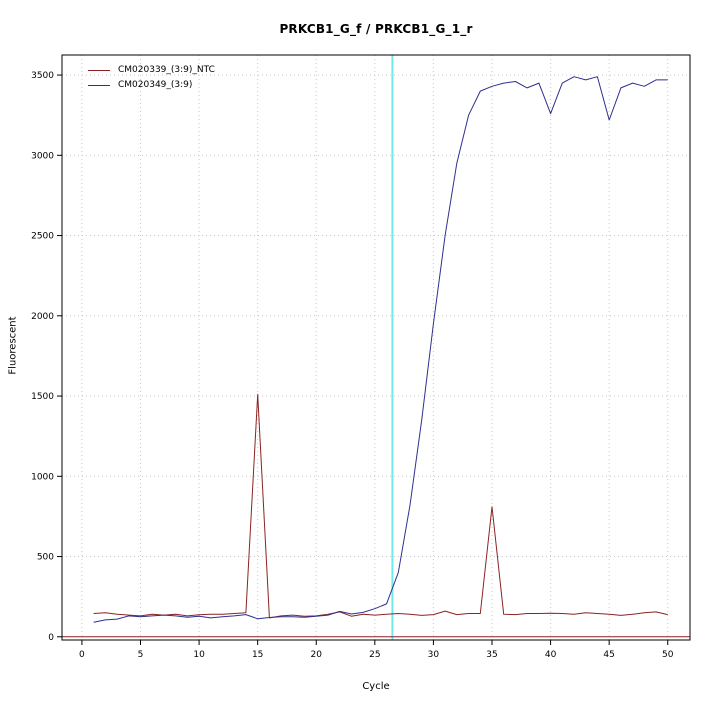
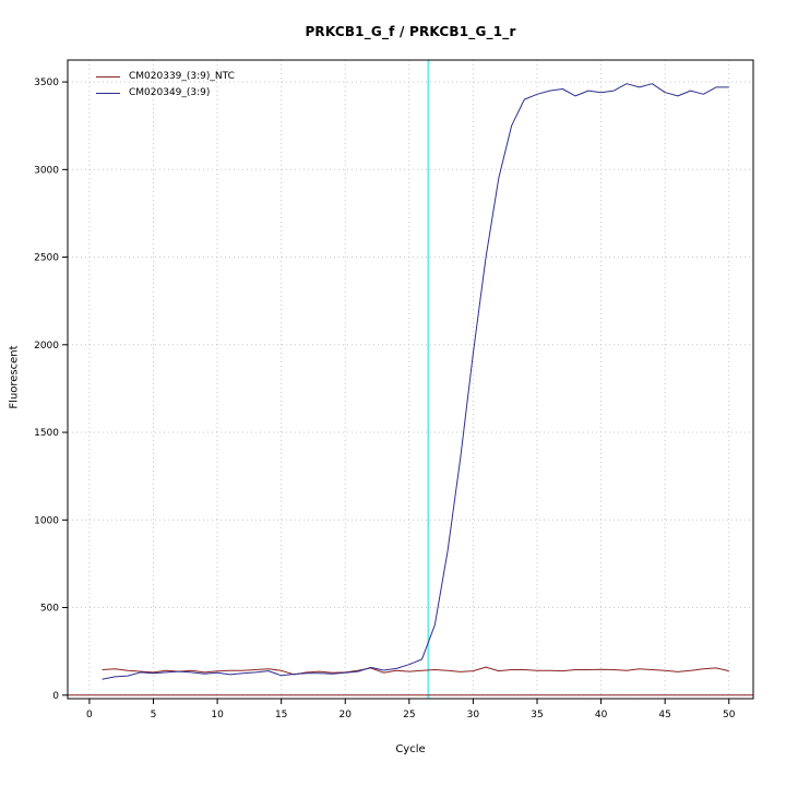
CM020339_(3:9)_NTC/15: 1510 -> 140
CM020339_(3:9)_NTC/35: 810 -> 140
CM020349_(3:9)/40: 3260 -> 3440
CM020349_(3:9)/45: 3220 -> 3440
